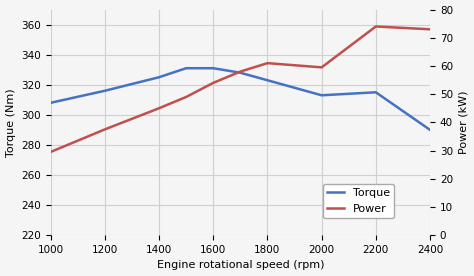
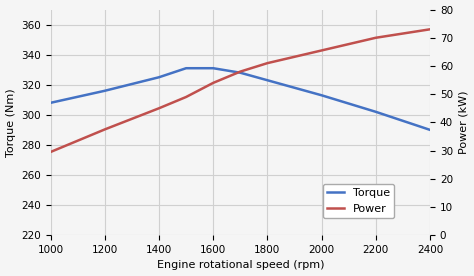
Power/2000: 59.5 -> 65.5
Torque/2200: 315 -> 302
Power/2200: 74.0 -> 70.0
